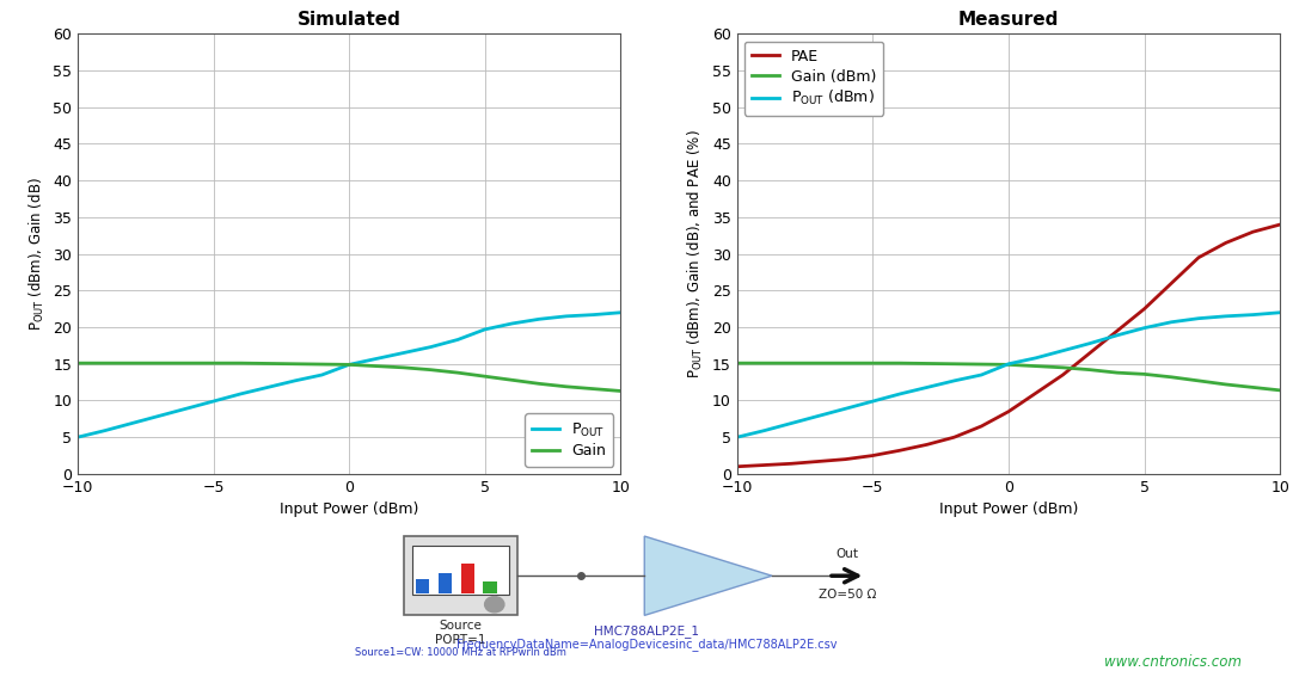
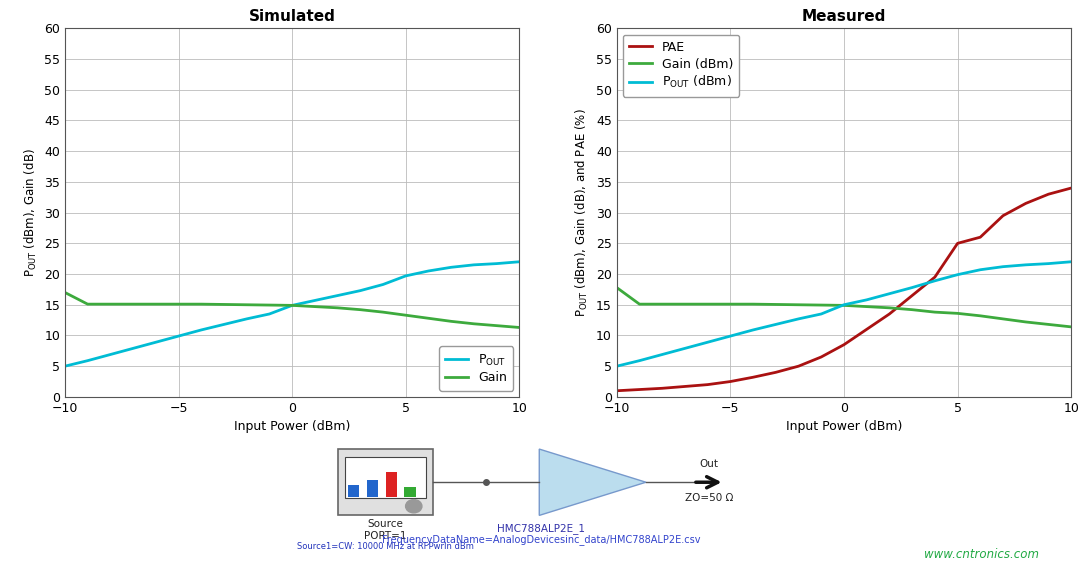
Simulated/Gain/−10: 15.1 -> 17.0
Measured/Gain (dBm)/−10: 15.1 -> 17.8
Measured/PAE/5: 22.5 -> 25.0
